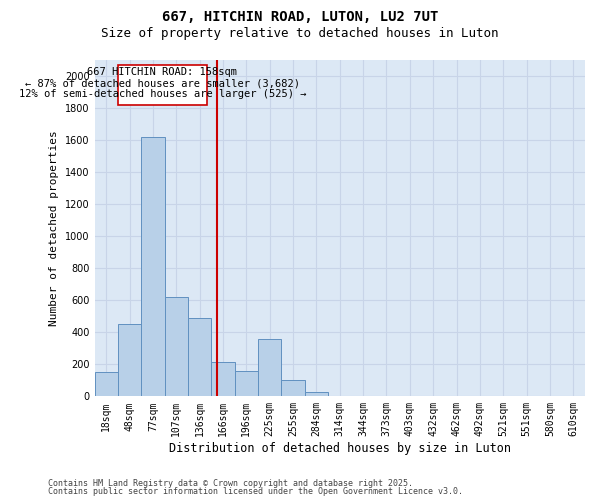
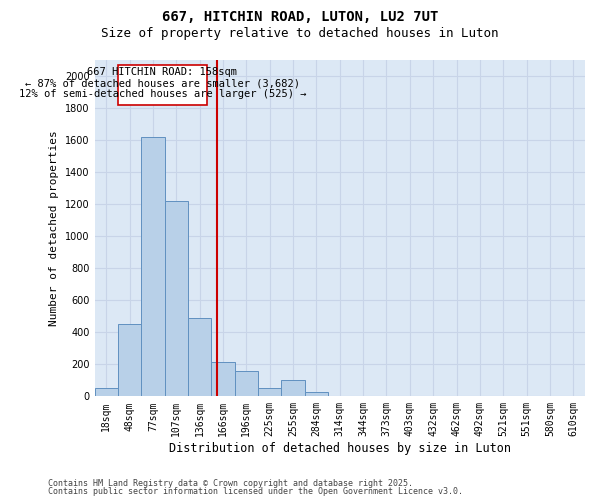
18sqm: 150 -> 50
107sqm: 620 -> 1220
225sqm: 360 -> 50
